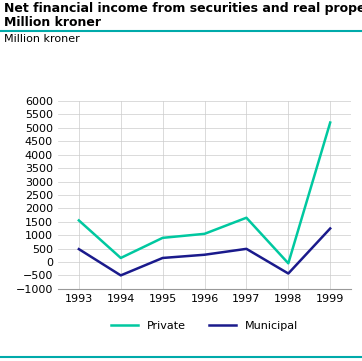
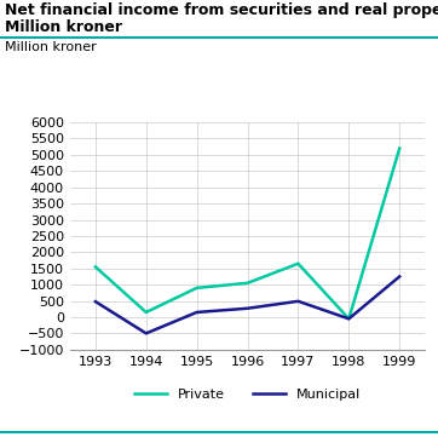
Municipal/1998: -430 -> -50
